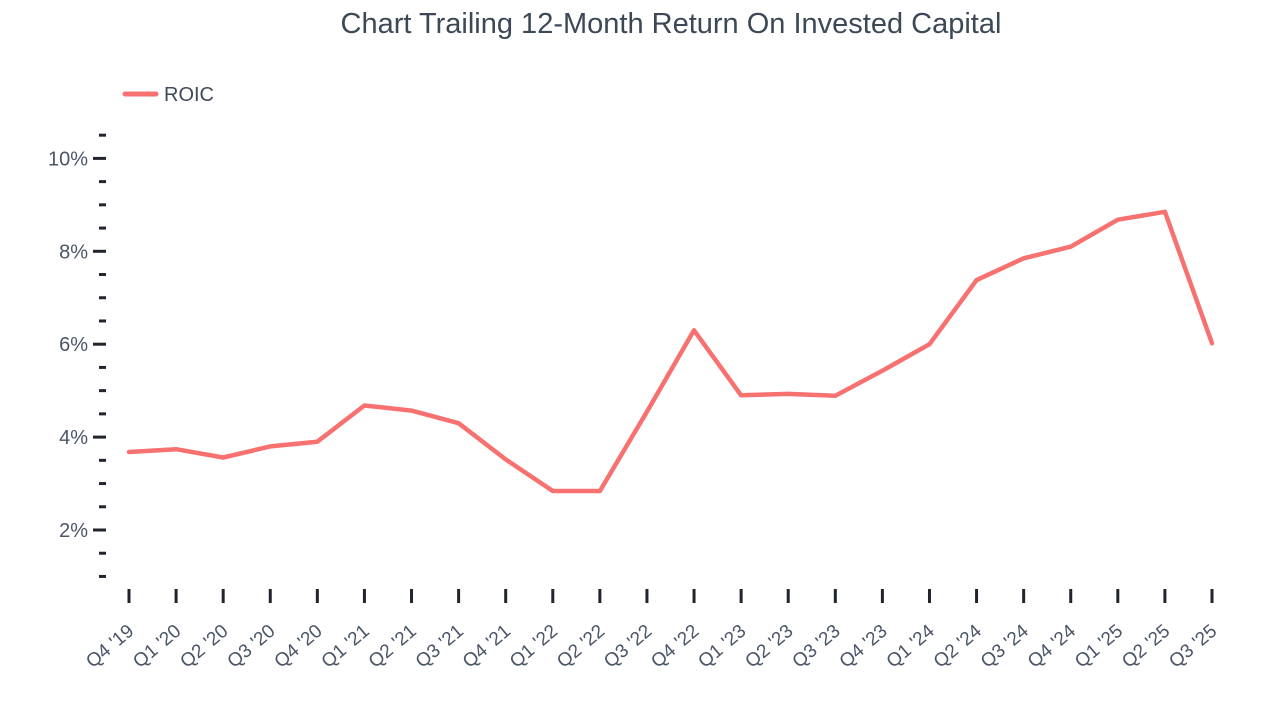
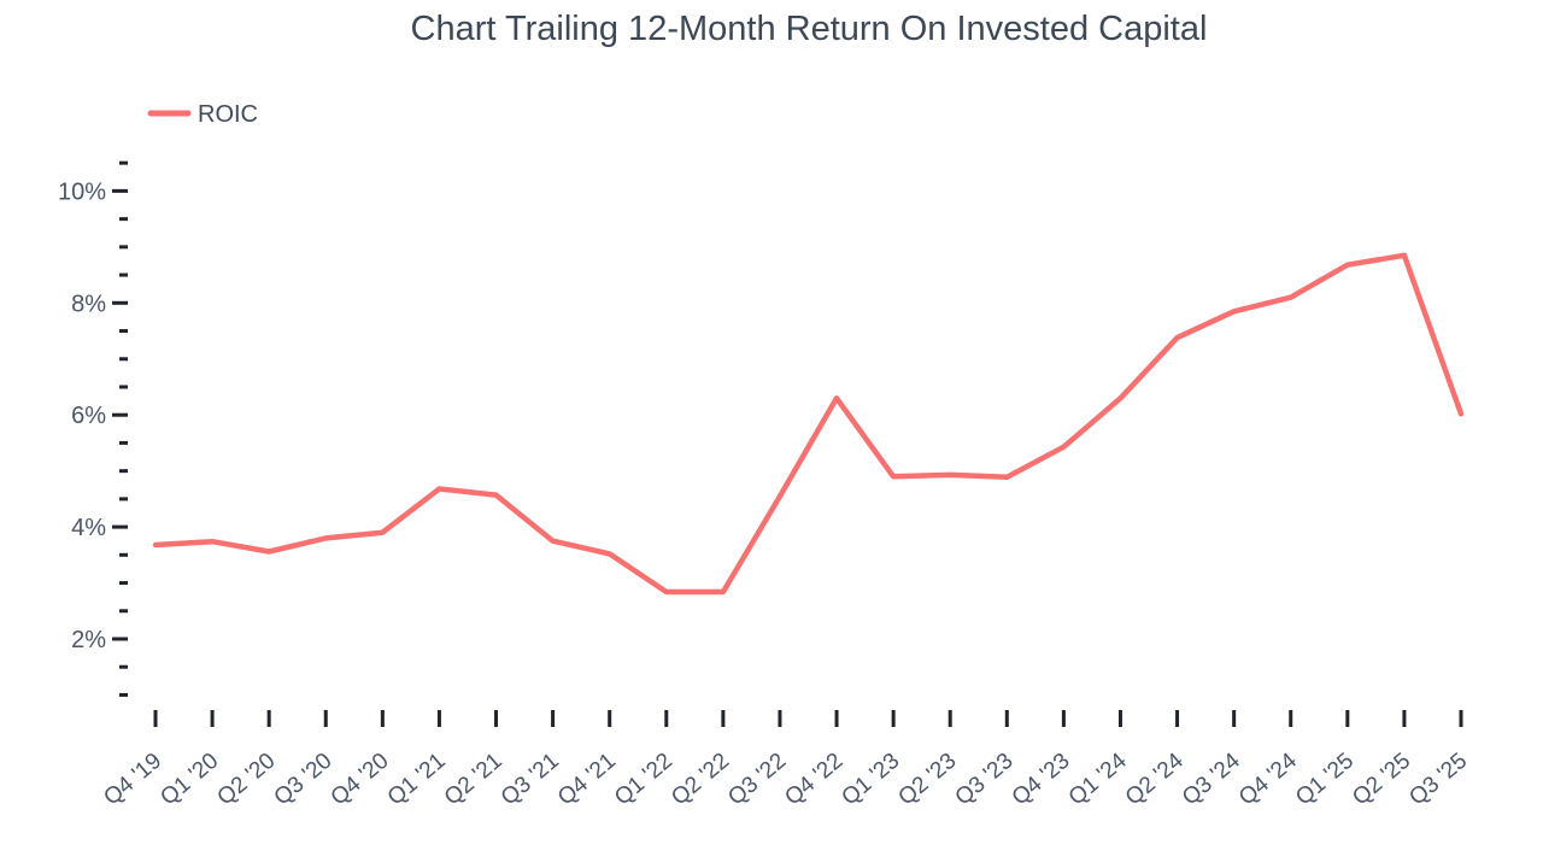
Q3 '21: 4.3% -> 3.8%
Q1 '24: 6.0% -> 6.3%
